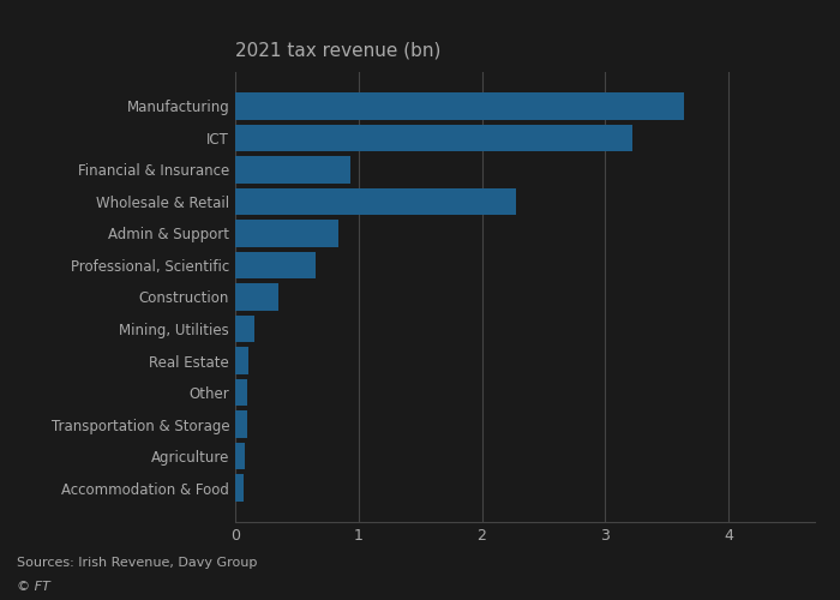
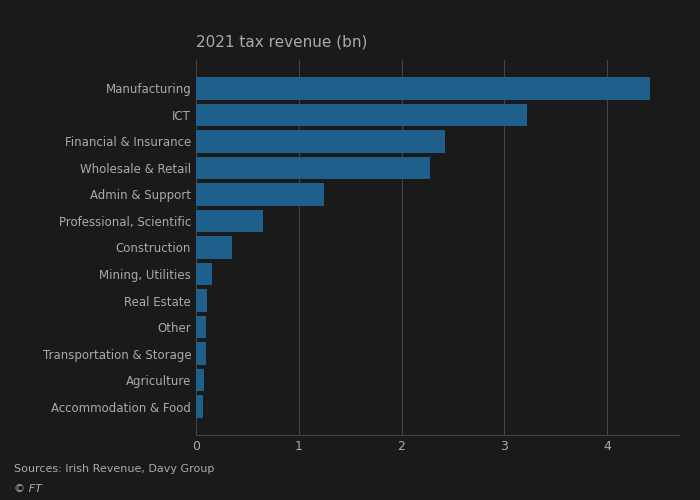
Manufacturing: 3.64 -> 4.42
Financial & Insurance: 0.93 -> 2.42
Admin & Support: 0.84 -> 1.25
